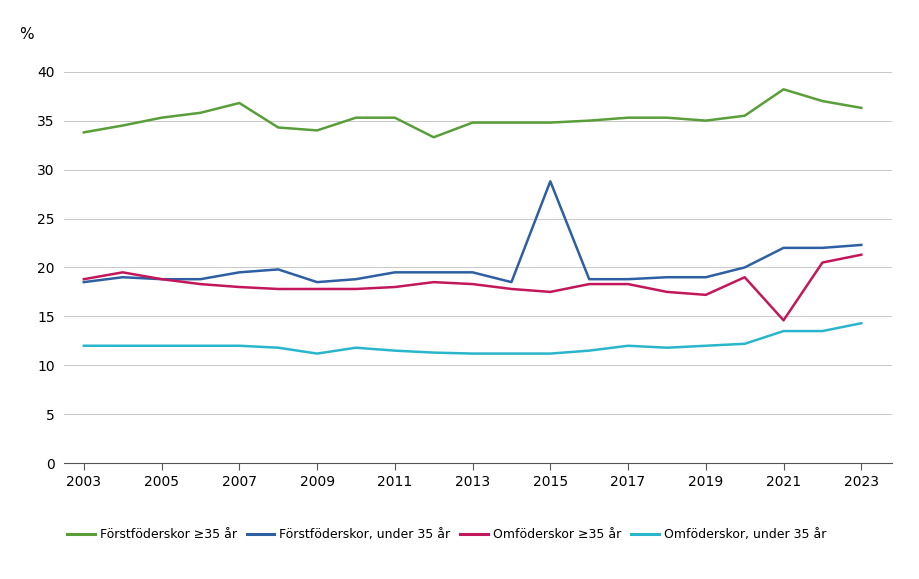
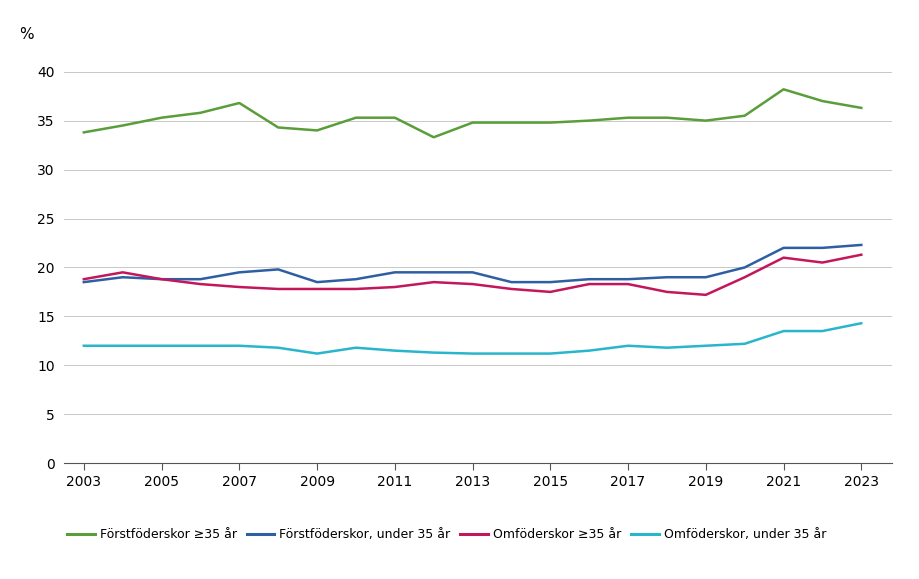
Förstföderskor, under 35 år/2015: 28.8 -> 18.5
Omföderskor ≥35 år/2021: 14.6 -> 21.0
